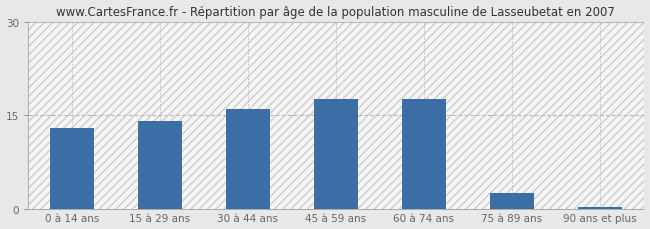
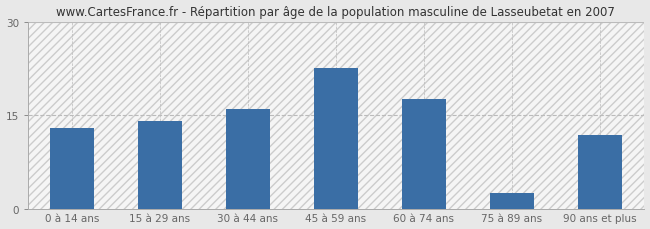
45 à 59 ans: 17.5 -> 22.6
90 ans et plus: 0.2 -> 11.8
